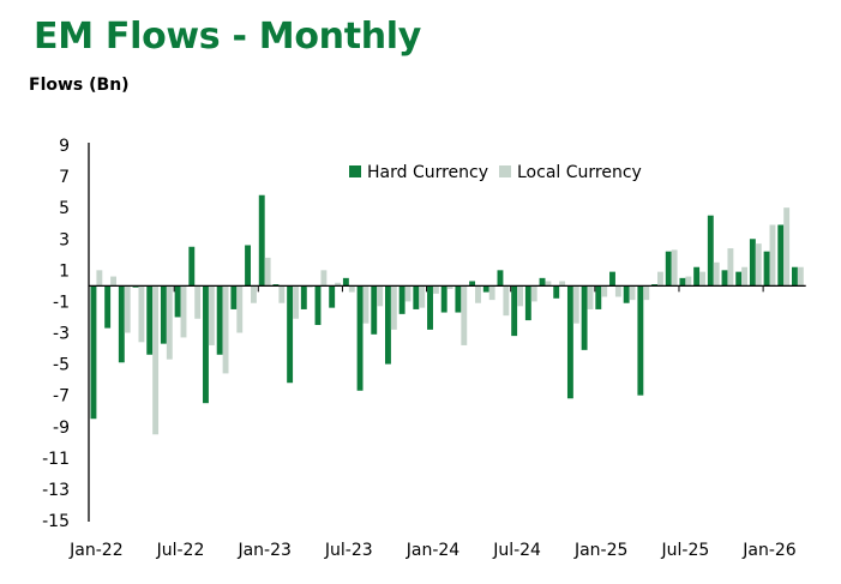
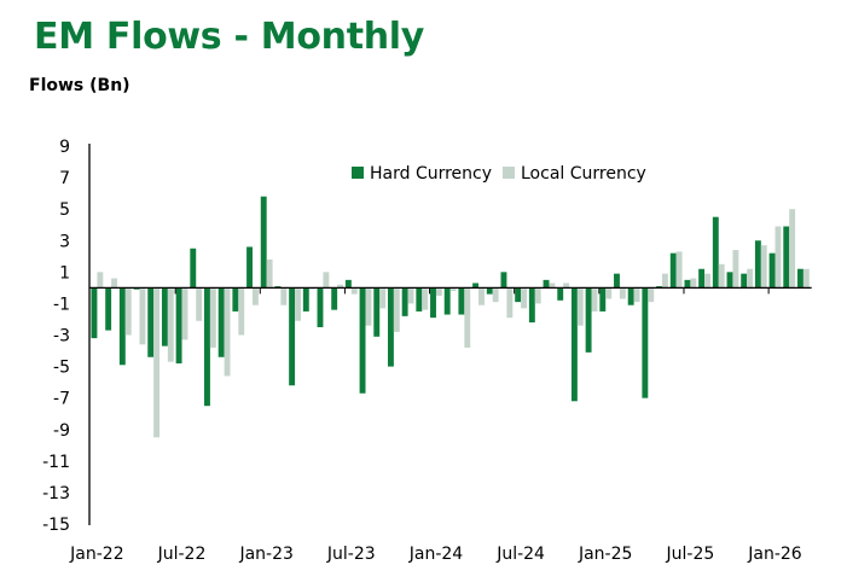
Hard Currency/Jan-22: -8.5 -> -3.2
Hard Currency/Jul-22: -2.0 -> -4.8
Hard Currency/Jan-24: -2.8 -> -1.9
Hard Currency/Jul-24: -3.2 -> -0.9
